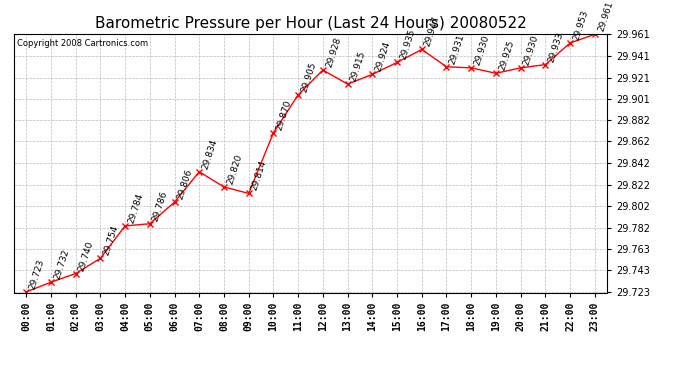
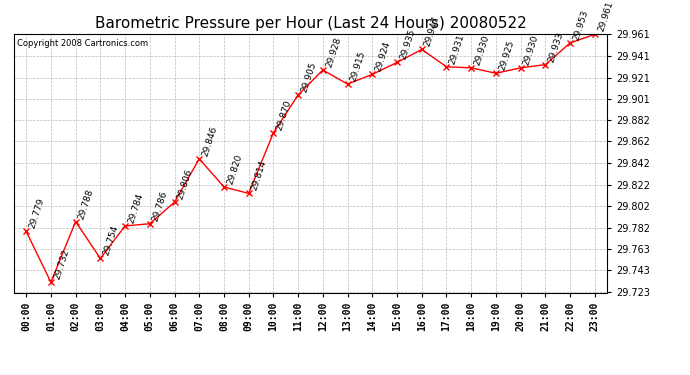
00:00: 29.723 -> 29.779
02:00: 29.740 -> 29.788
07:00: 29.834 -> 29.846
